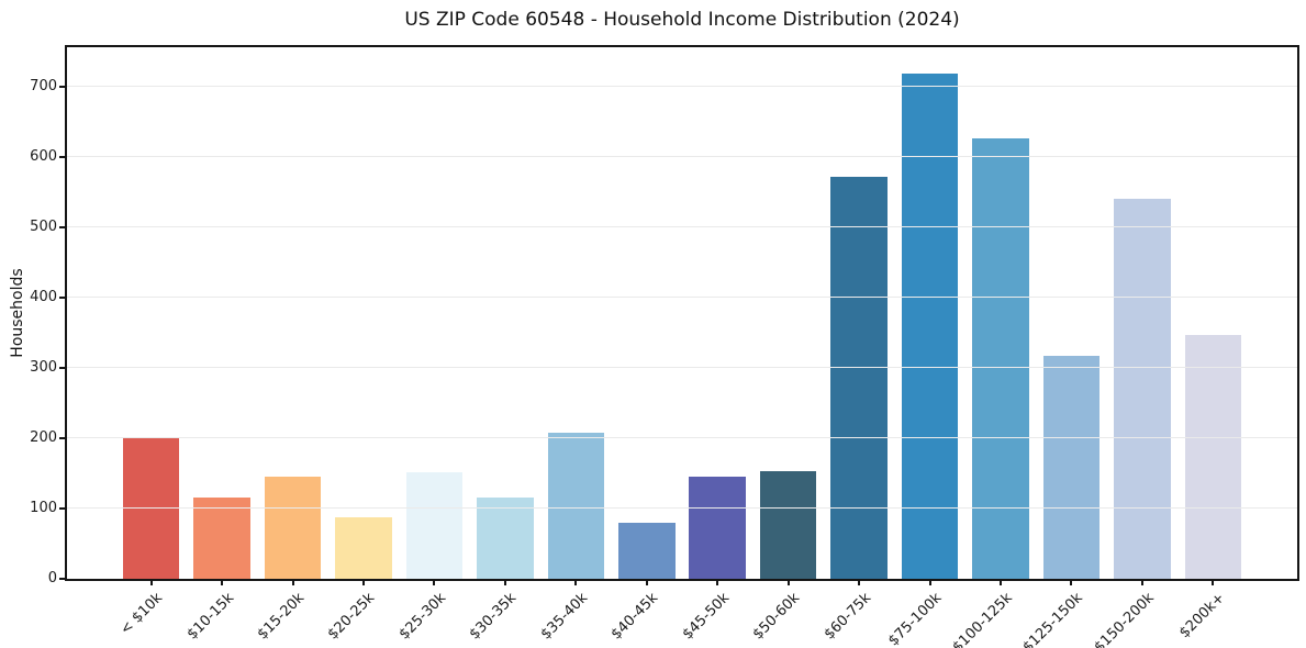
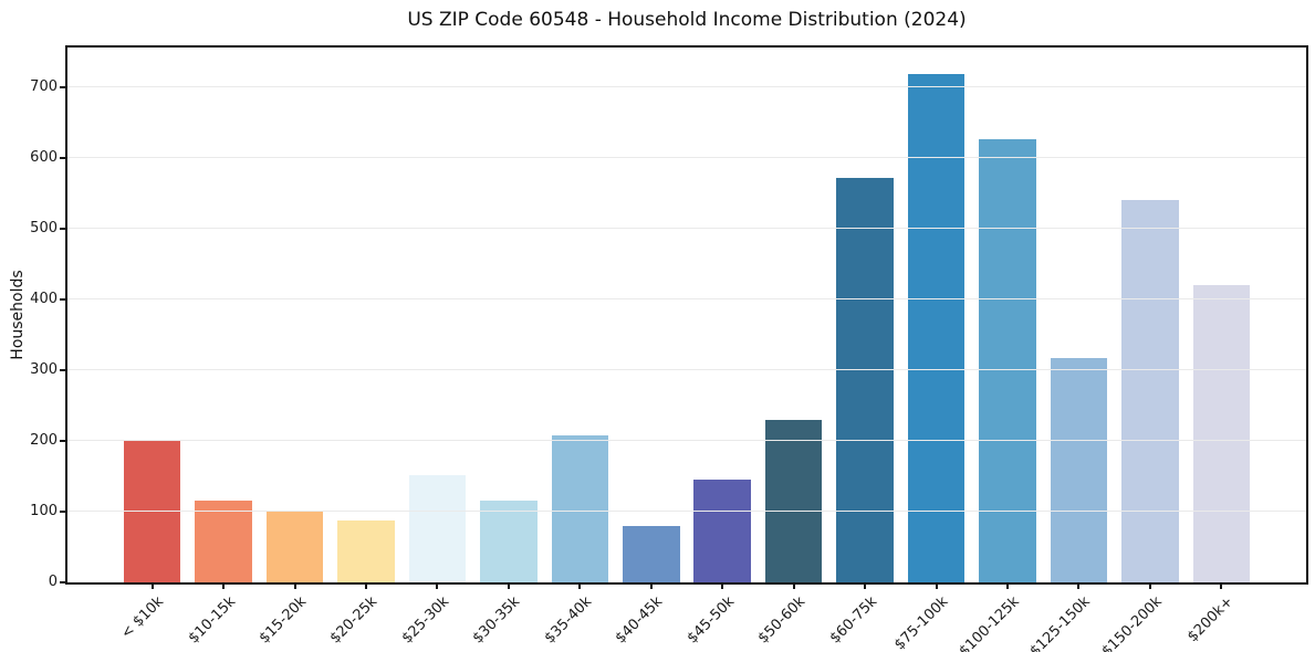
$15-20k: 140 -> 100
$50-60k: 150 -> 230
$200k+: 350 -> 420
